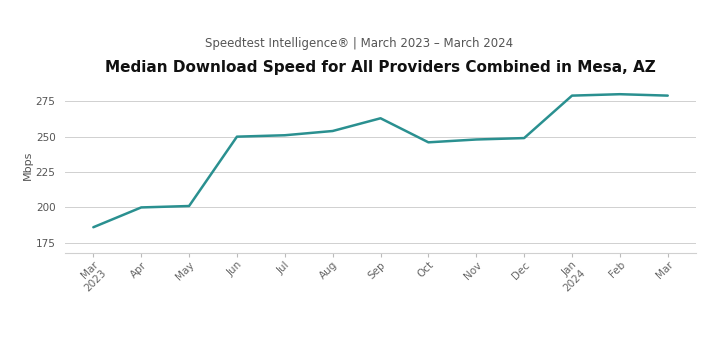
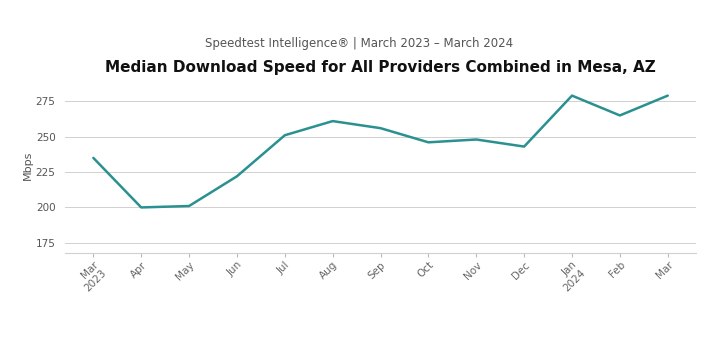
Mar 2023: 186 -> 235
Jun: 250 -> 222
Aug: 254 -> 261
Sep: 263 -> 256
Dec: 249 -> 243
Feb: 280 -> 265
